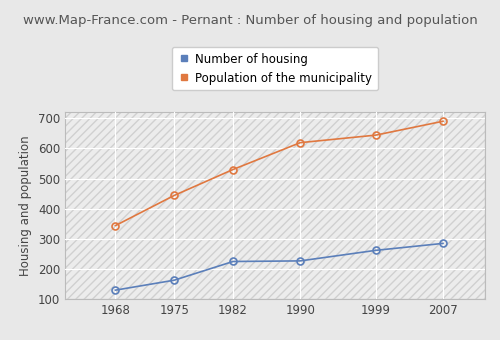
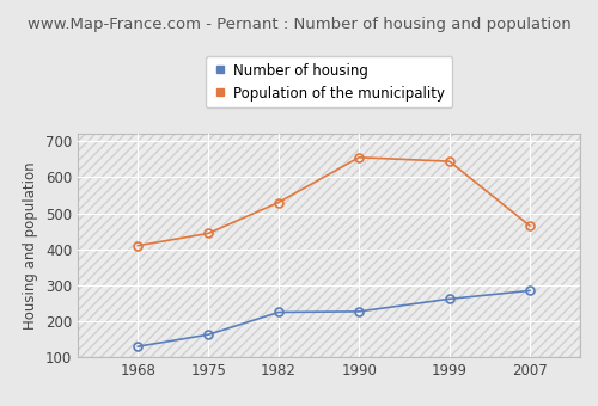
Population of the municipality/1968: 344 -> 410
Population of the municipality/1990: 619 -> 655
Population of the municipality/2007: 690 -> 465
